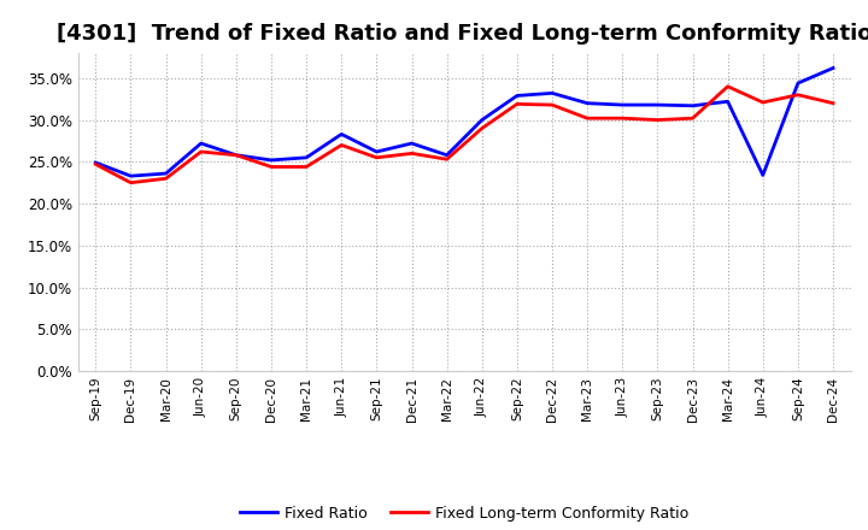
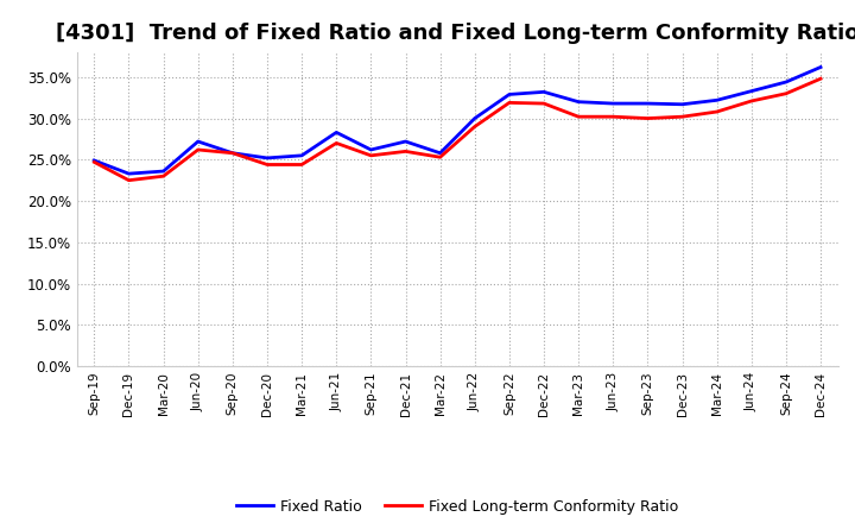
Fixed Long-term Conformity Ratio/Mar-24: 34.0% -> 30.8%
Fixed Ratio/Jun-24: 23.4% -> 33.3%
Fixed Long-term Conformity Ratio/Dec-24: 32.0% -> 34.8%
